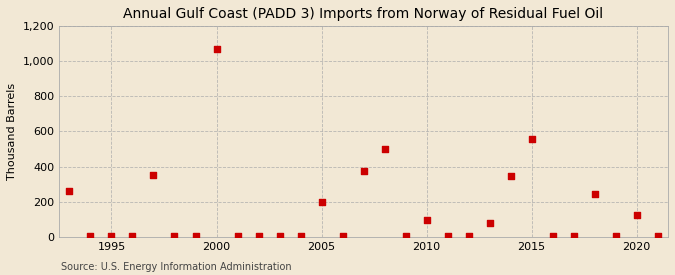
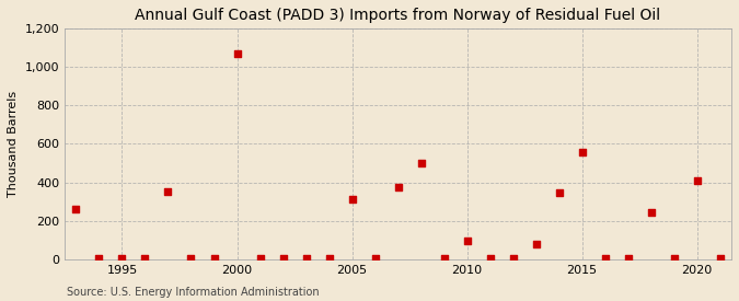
2005: 200 -> 310
2020: 120 -> 410
